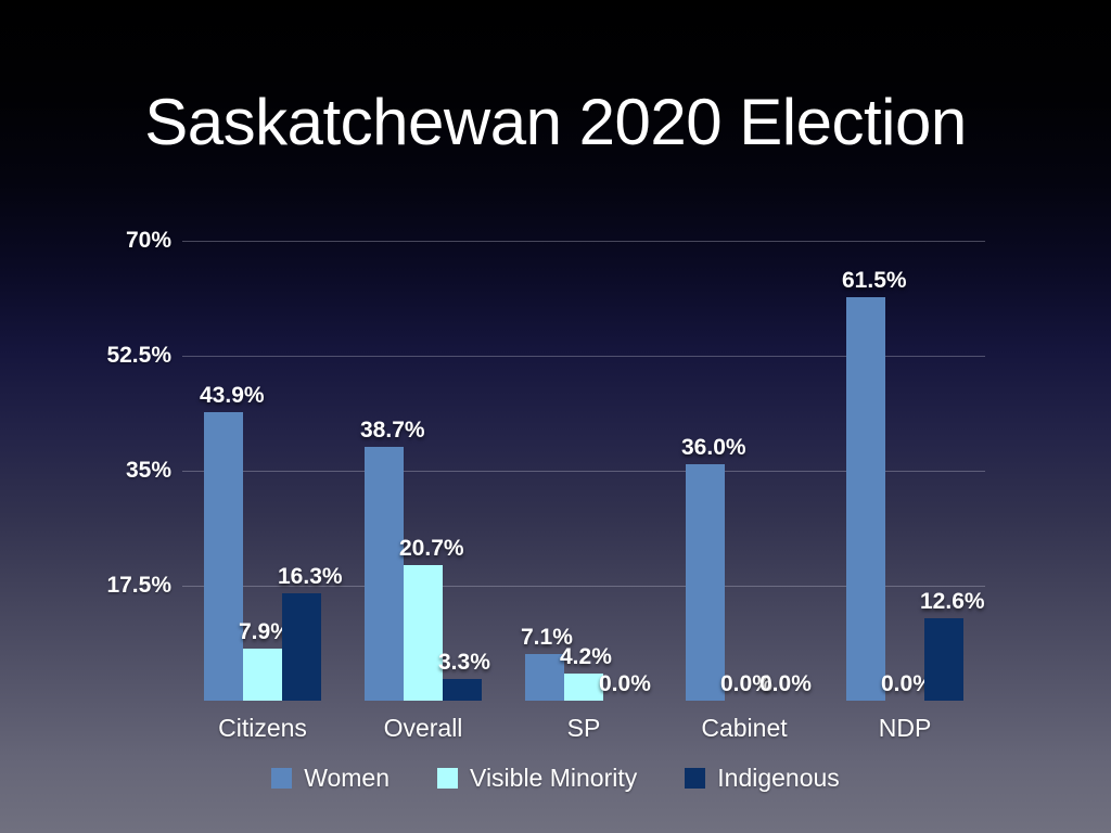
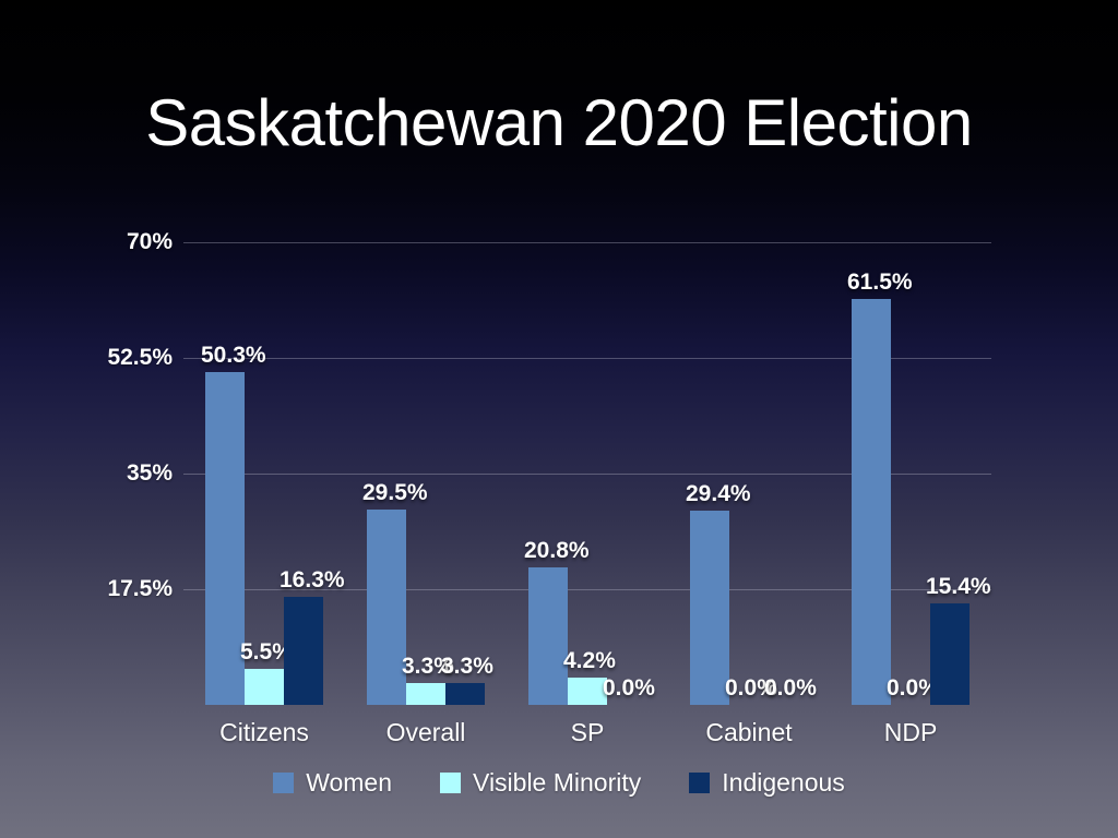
Women/Citizens: 43.9% -> 50.3%
Visible Minority/Citizens: 7.9% -> 5.5%
Women/Overall: 38.7% -> 29.5%
Visible Minority/Overall: 20.7% -> 3.3%
Women/SP: 7.1% -> 20.8%
Women/Cabinet: 36.0% -> 29.4%
Indigenous/NDP: 12.6% -> 15.4%
